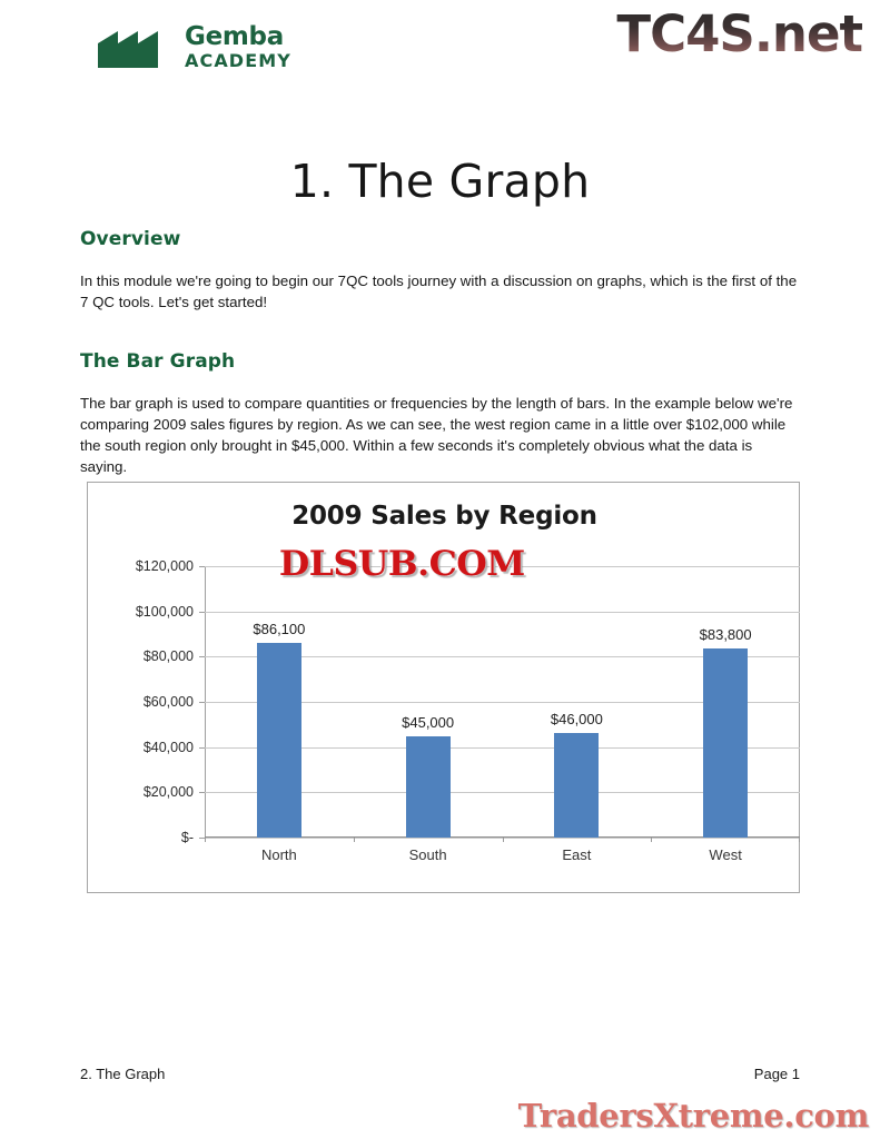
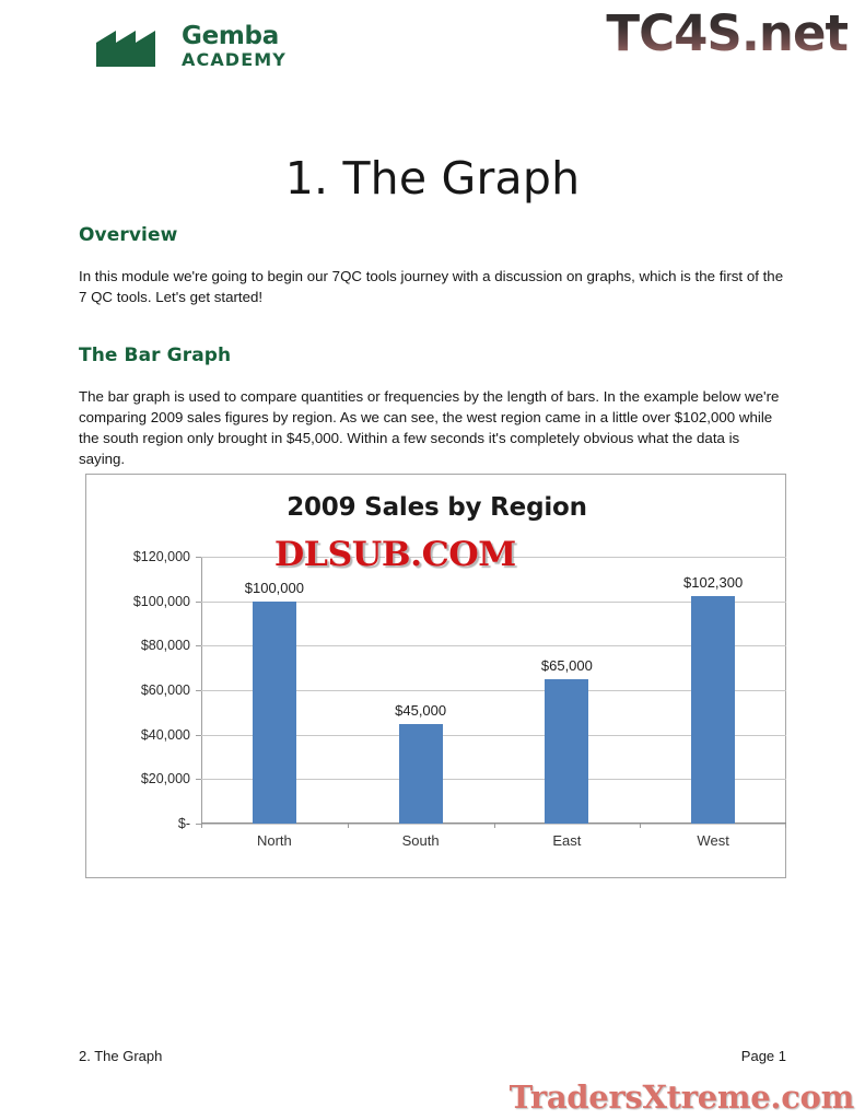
North: $86,100 -> $100,000
East: $46,000 -> $65,000
West: $83,800 -> $102,300
